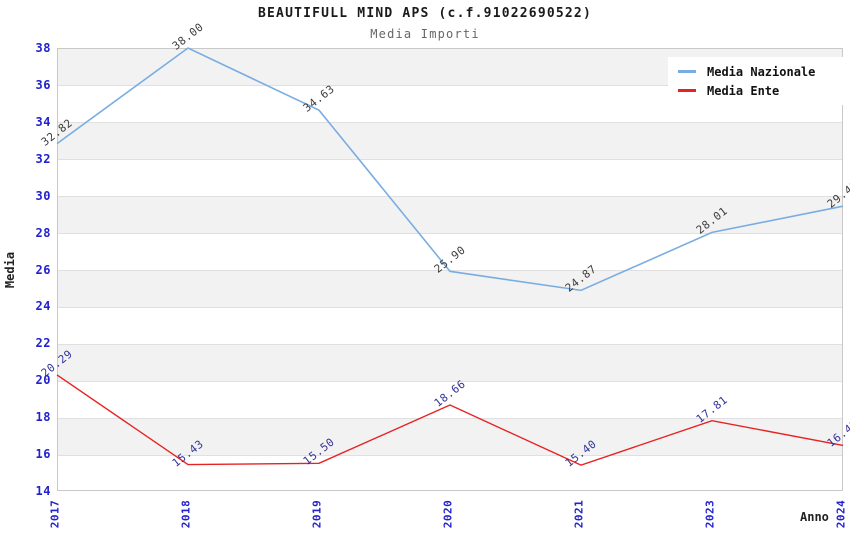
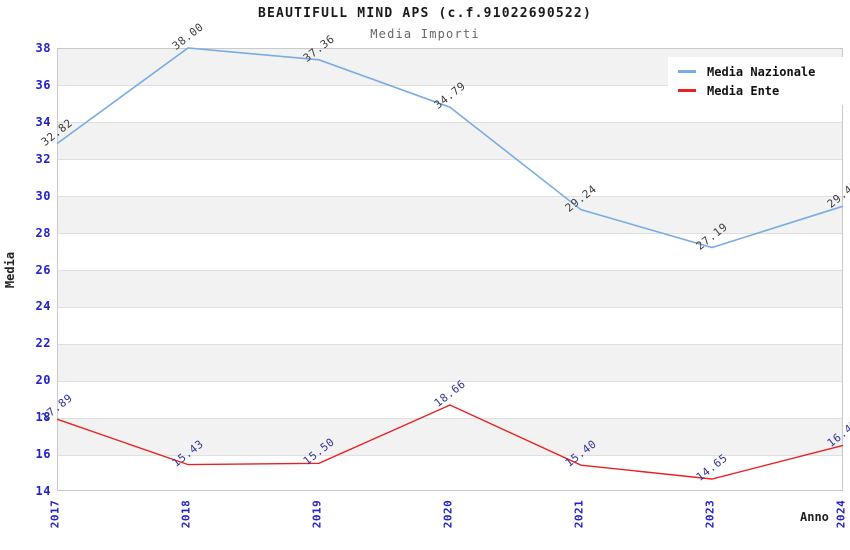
Media Ente/2017: 20.29 -> 17.89
Media Nazionale/2019: 34.63 -> 37.36
Media Nazionale/2020: 25.90 -> 34.79
Media Nazionale/2021: 24.87 -> 29.24
Media Nazionale/2023: 28.01 -> 27.19
Media Ente/2023: 17.81 -> 14.65
